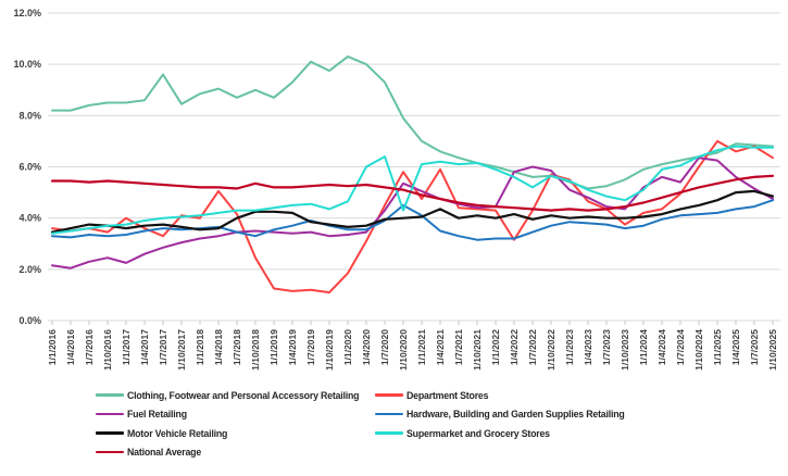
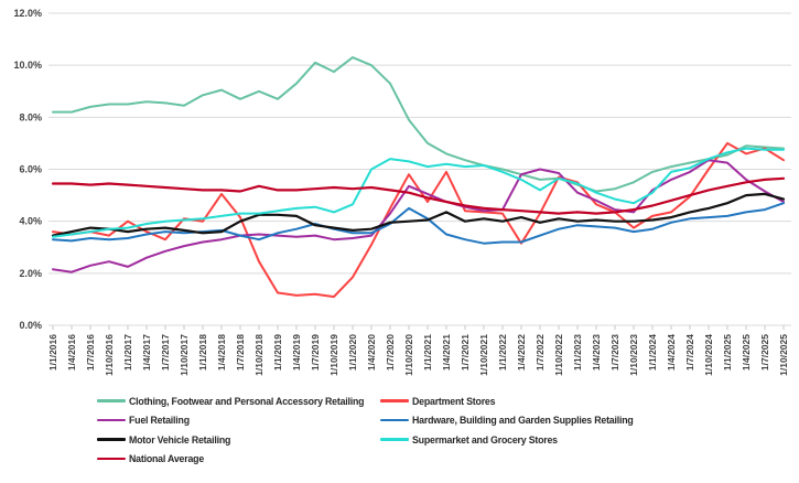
Clothing, Footwear and Personal Accessory Retailing/1/7/2017: 9.6% -> 8.6%
Supermarket and Grocery Stores/1/10/2020: 4.3% -> 6.3%
Fuel Retailing/1/7/2024: 5.4% -> 5.9%
